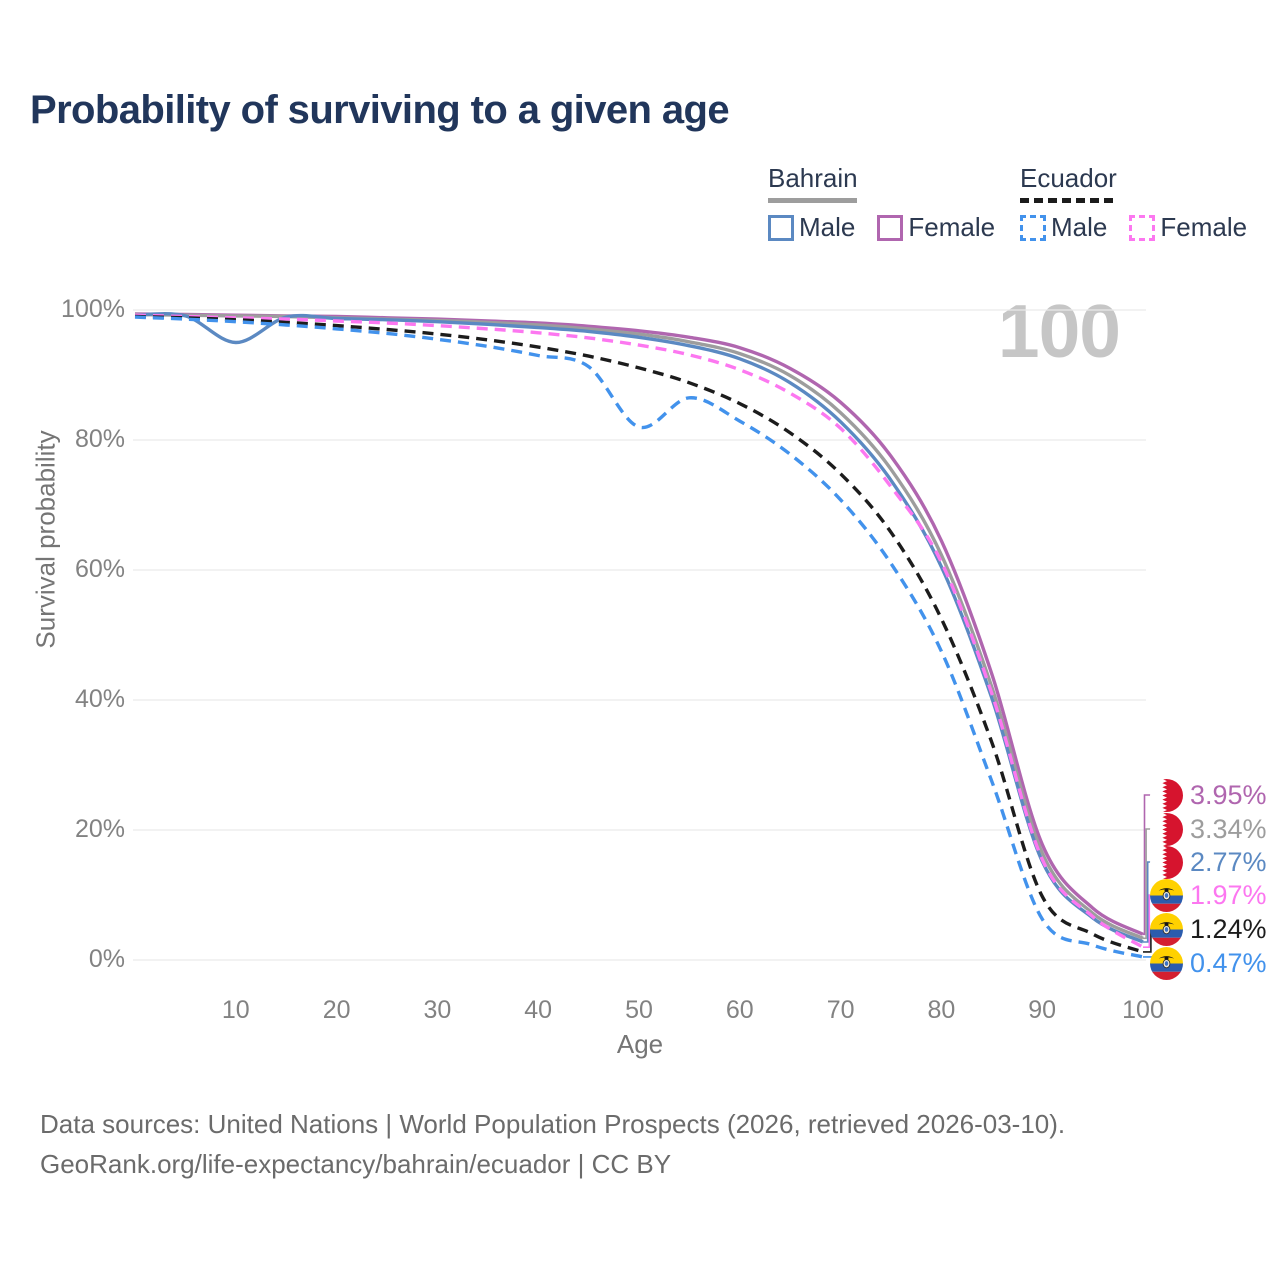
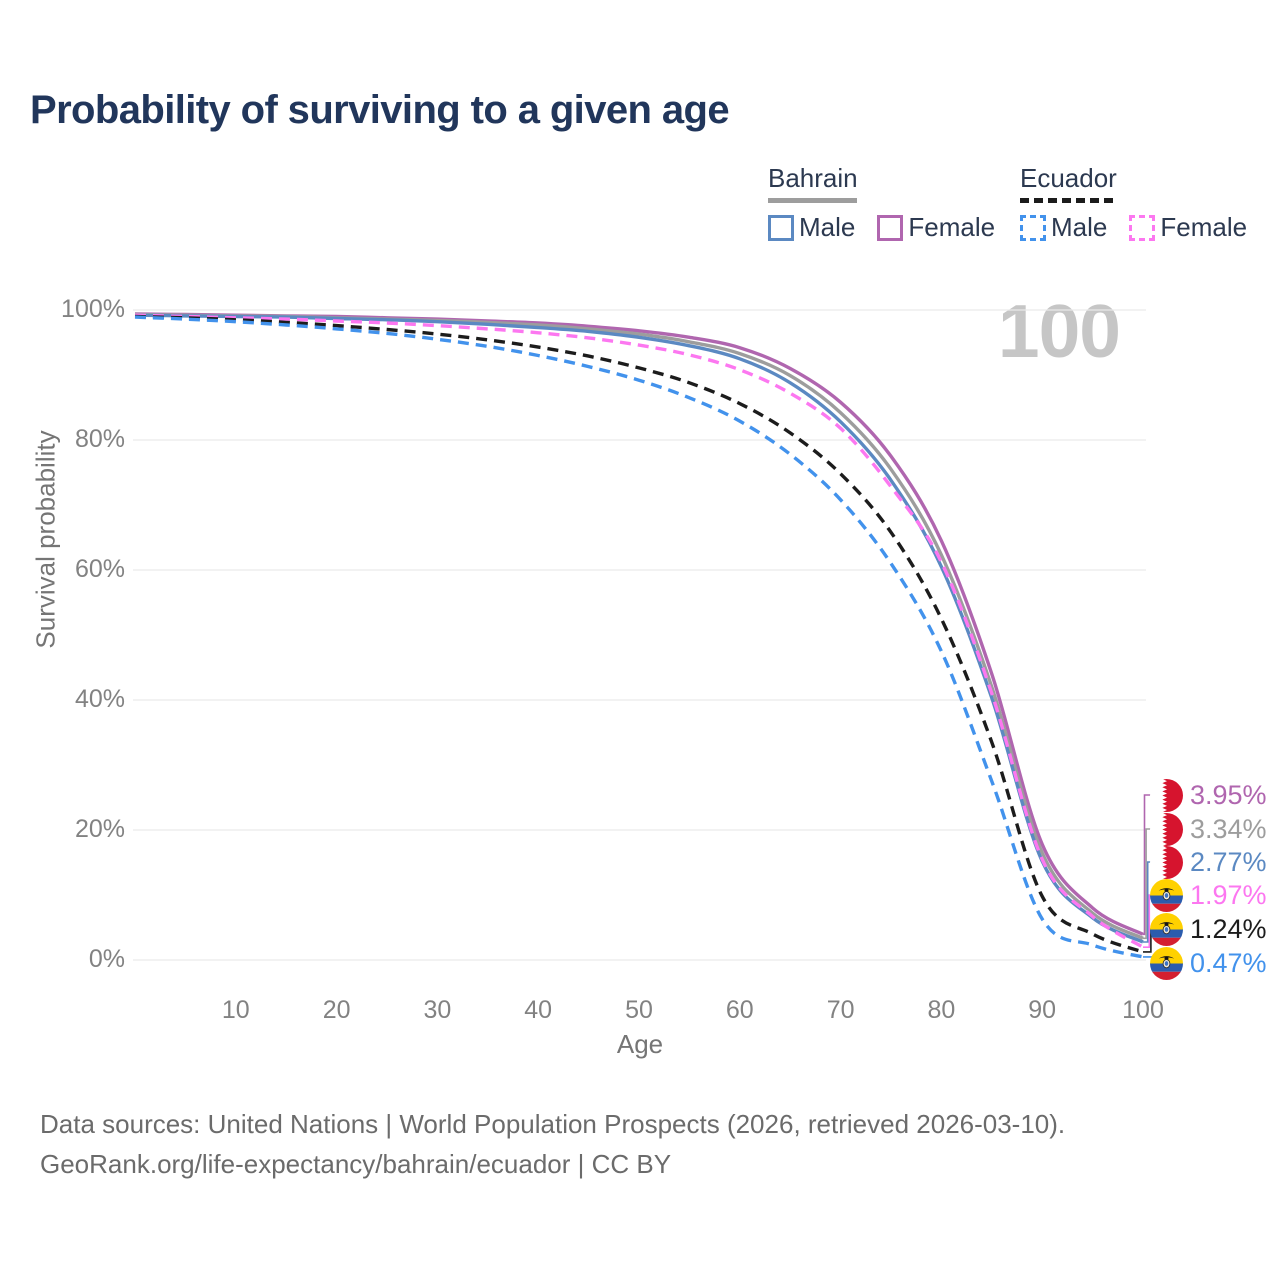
Bahrain Male/10: 95% -> 99%
Ecuador Male/50: 82% -> 89%
